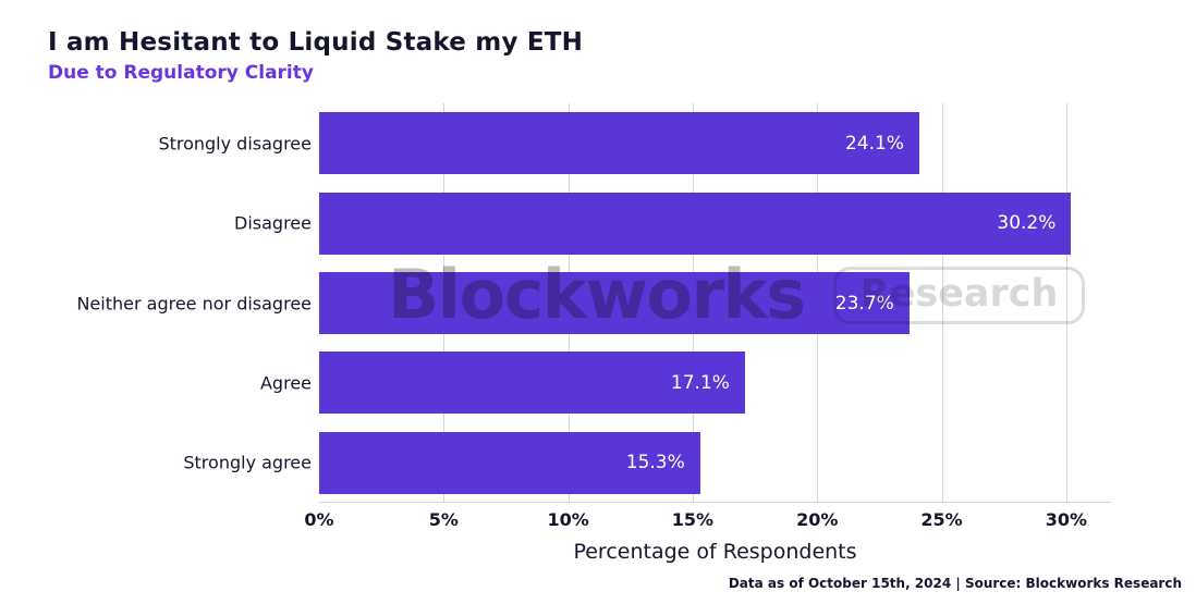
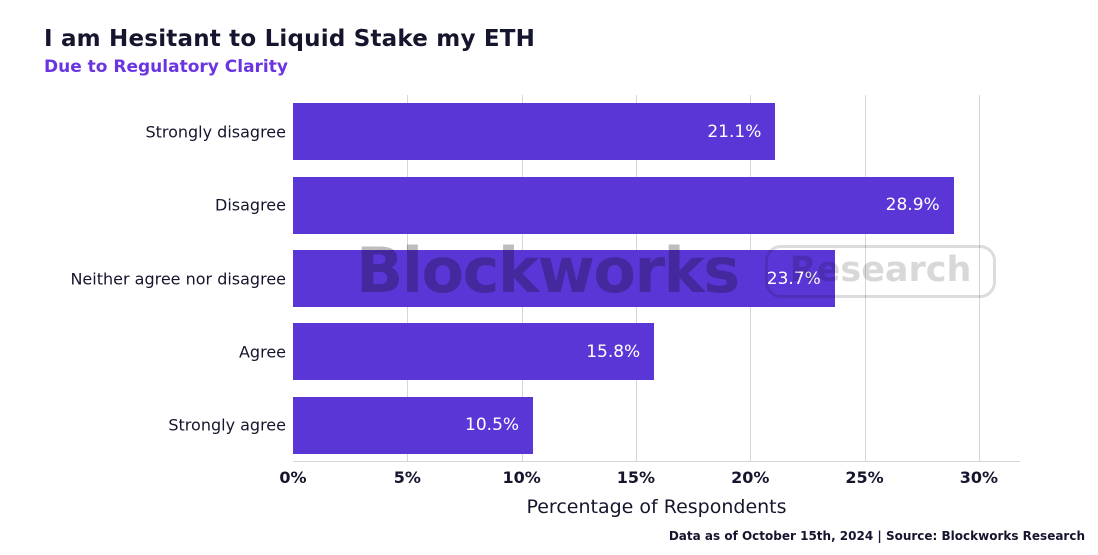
Strongly disagree: 24.1% -> 21.1%
Disagree: 30.2% -> 28.9%
Agree: 17.1% -> 15.8%
Strongly agree: 15.3% -> 10.5%
